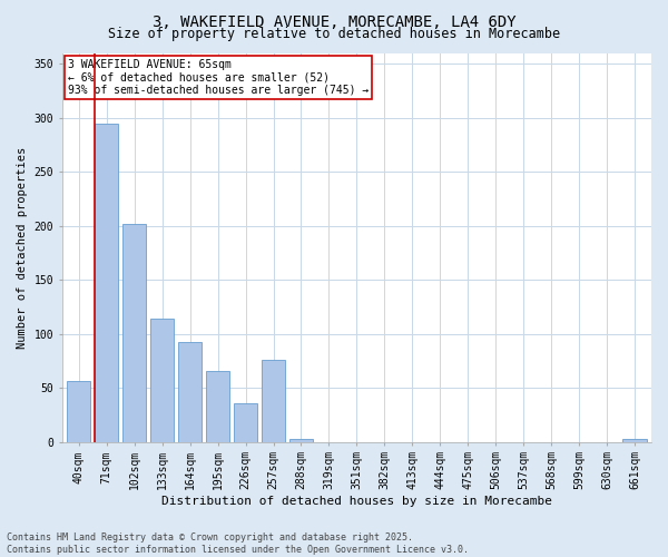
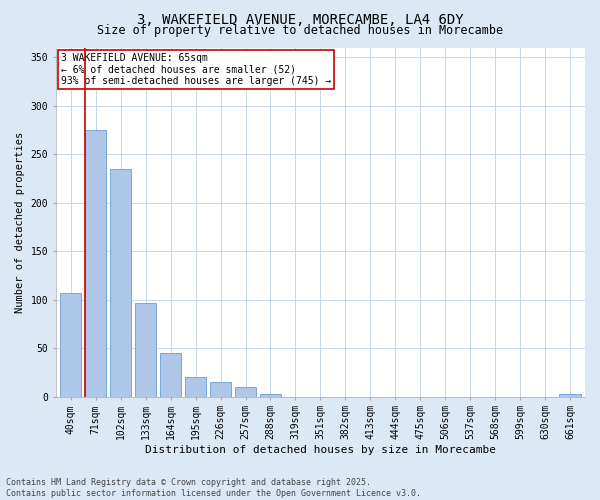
40sqm: 56 -> 107
71sqm: 294 -> 275
102sqm: 202 -> 235
133sqm: 114 -> 97
164sqm: 92 -> 45
195sqm: 66 -> 20
226sqm: 36 -> 15
257sqm: 76 -> 10
